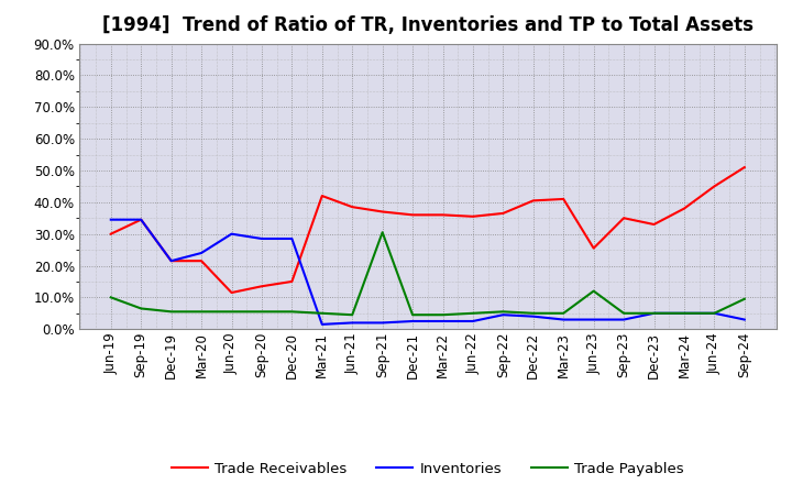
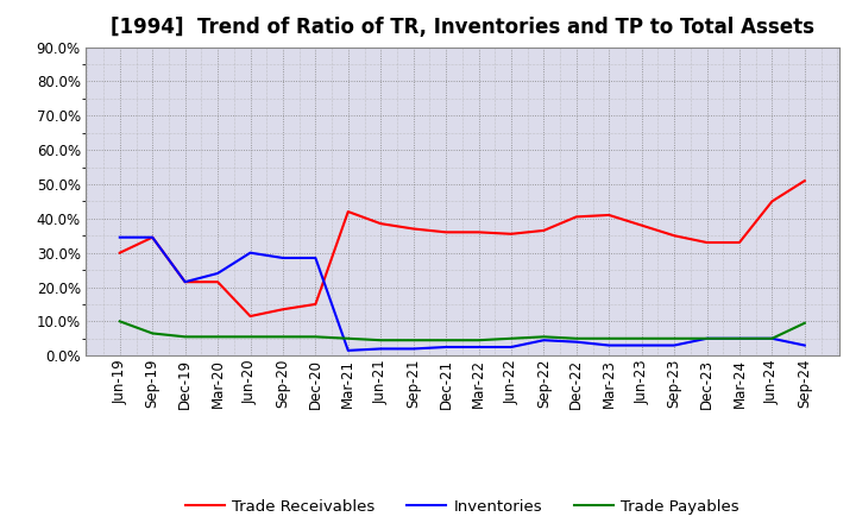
Trade Payables/Sep-21: 30.5% -> 4.5%
Trade Receivables/Jun-23: 25.5% -> 38.0%
Trade Payables/Jun-23: 12.0% -> 5.0%
Trade Receivables/Mar-24: 38.0% -> 33.0%
